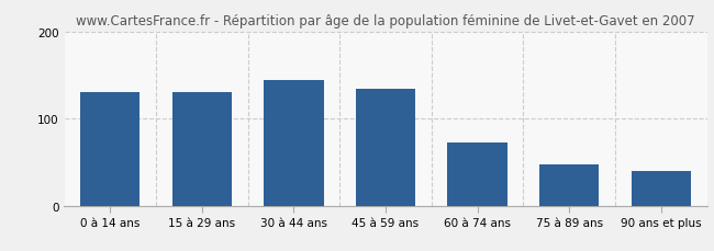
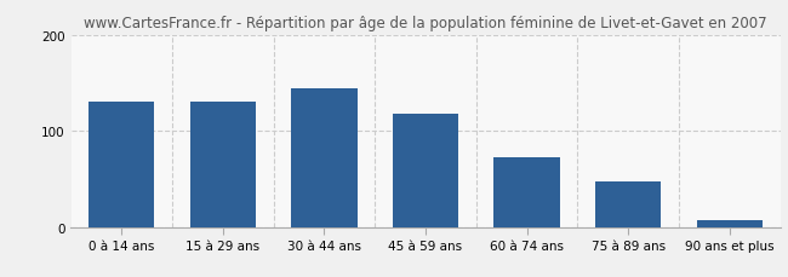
45 à 59 ans: 134 -> 118
90 ans et plus: 40 -> 7
